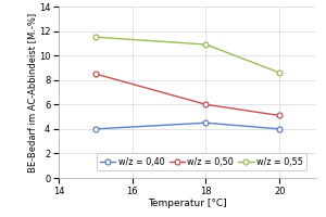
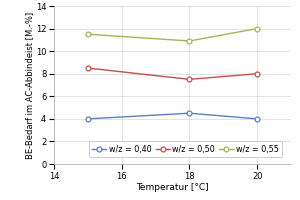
w/z = 0,50/18: 6.0 -> 7.5
w/z = 0,50/20: 5.1 -> 8.0
w/z = 0,55/20: 8.6 -> 12.0
